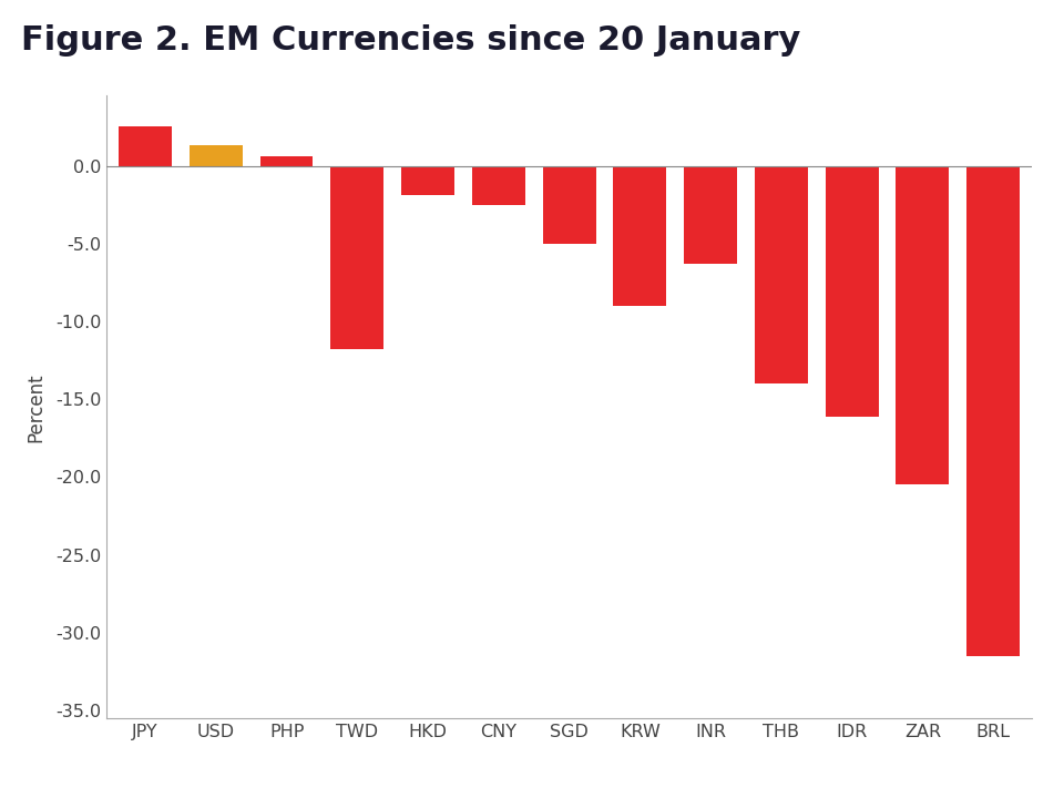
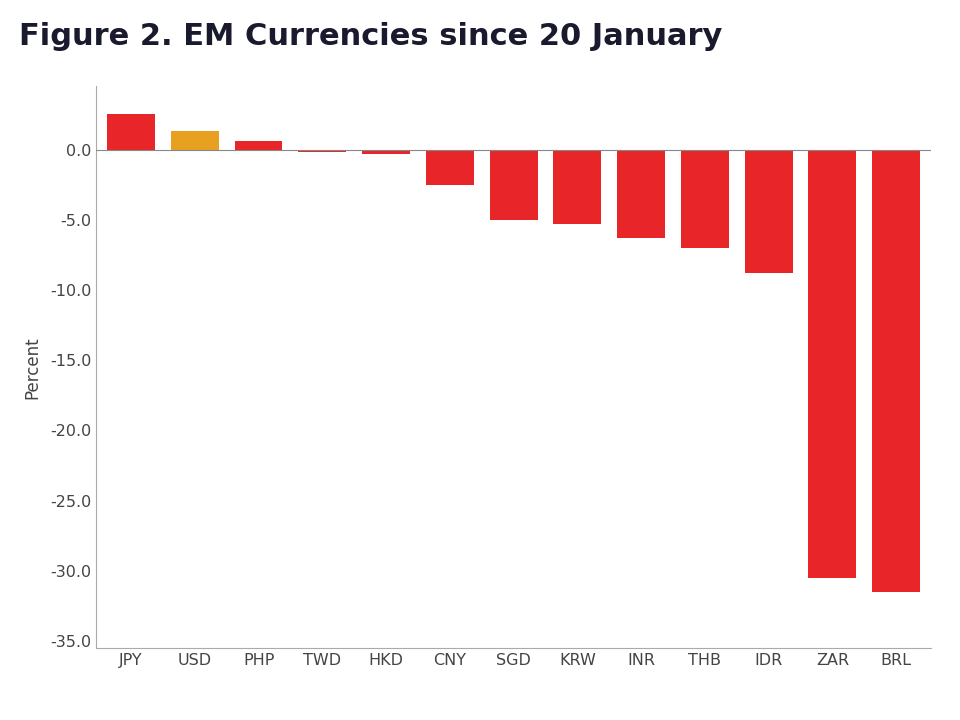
TWD: -11.8 -> -0.2
HKD: -1.9 -> -0.3
KRW: -9.0 -> -5.3
THB: -14.0 -> -7.0
IDR: -16.1 -> -8.8
ZAR: -20.5 -> -30.5
